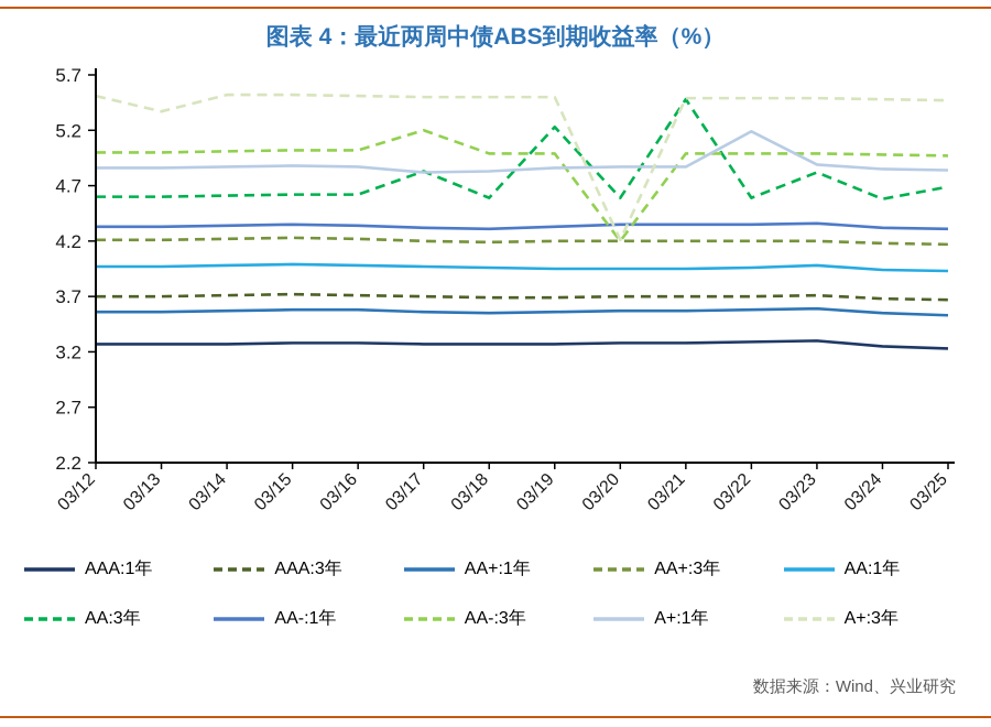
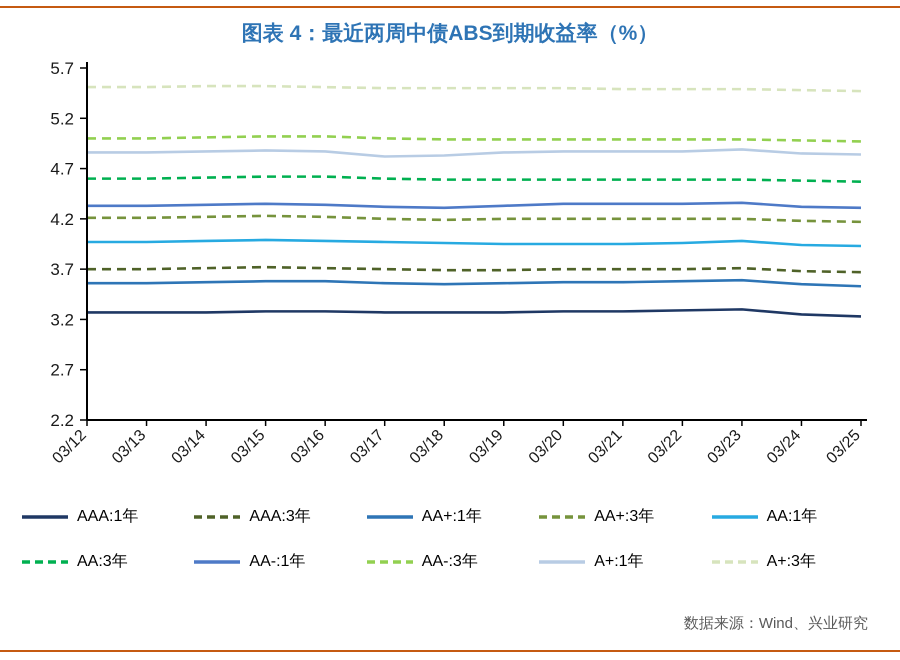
A+:3年/03/13: 5.37 -> 5.51
AA:3年/03/17: 4.83 -> 4.60
AA-:3年/03/17: 5.20 -> 5.00
AA:3年/03/19: 5.23 -> 4.59
AA-:3年/03/20: 4.20 -> 4.99
A+:3年/03/20: 4.21 -> 5.50
AA:3年/03/21: 5.48 -> 4.59
A+:1年/03/22: 5.19 -> 4.87
AA:3年/03/23: 4.82 -> 4.59
AA:3年/03/25: 4.69 -> 4.57
